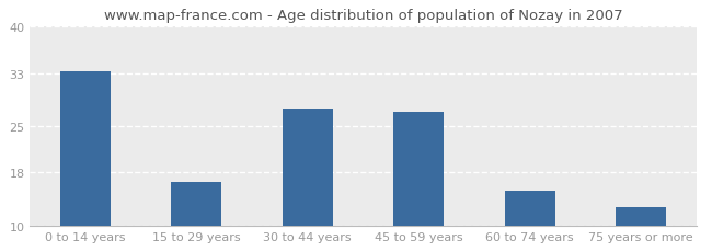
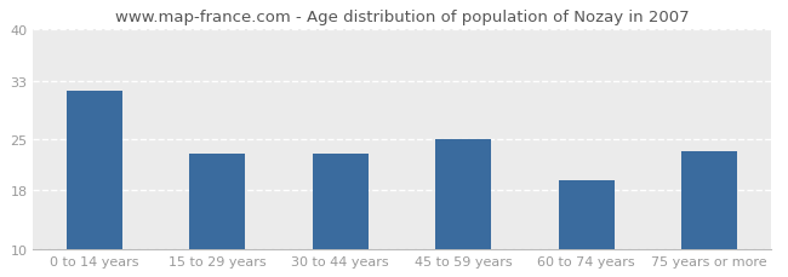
0 to 14 years: 33.2 -> 31.6
15 to 29 years: 16.5 -> 23.0
30 to 44 years: 27.7 -> 23.0
45 to 59 years: 27.1 -> 25.0
60 to 74 years: 15.3 -> 19.4
75 years or more: 12.8 -> 23.4
